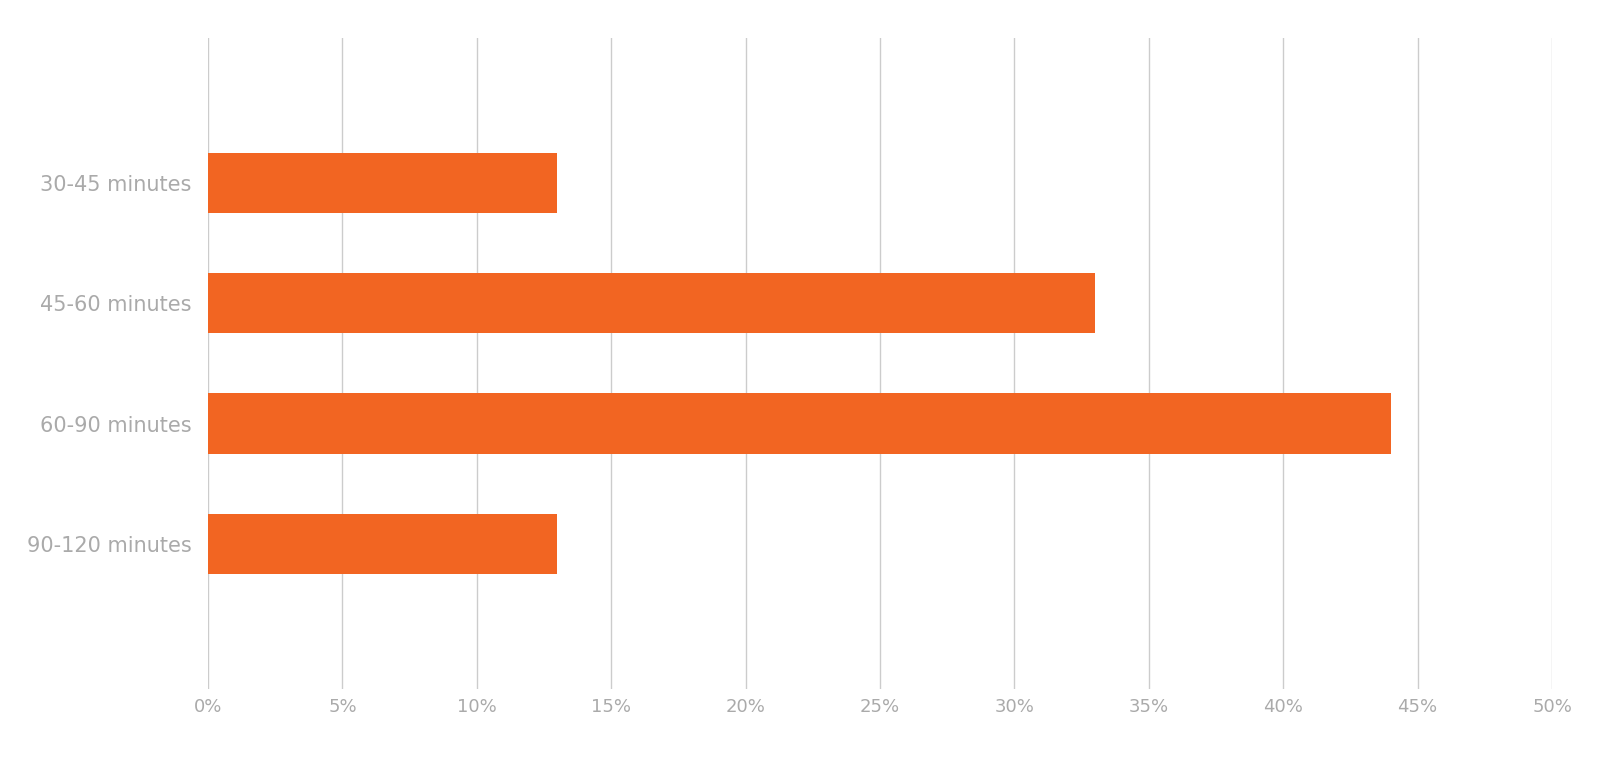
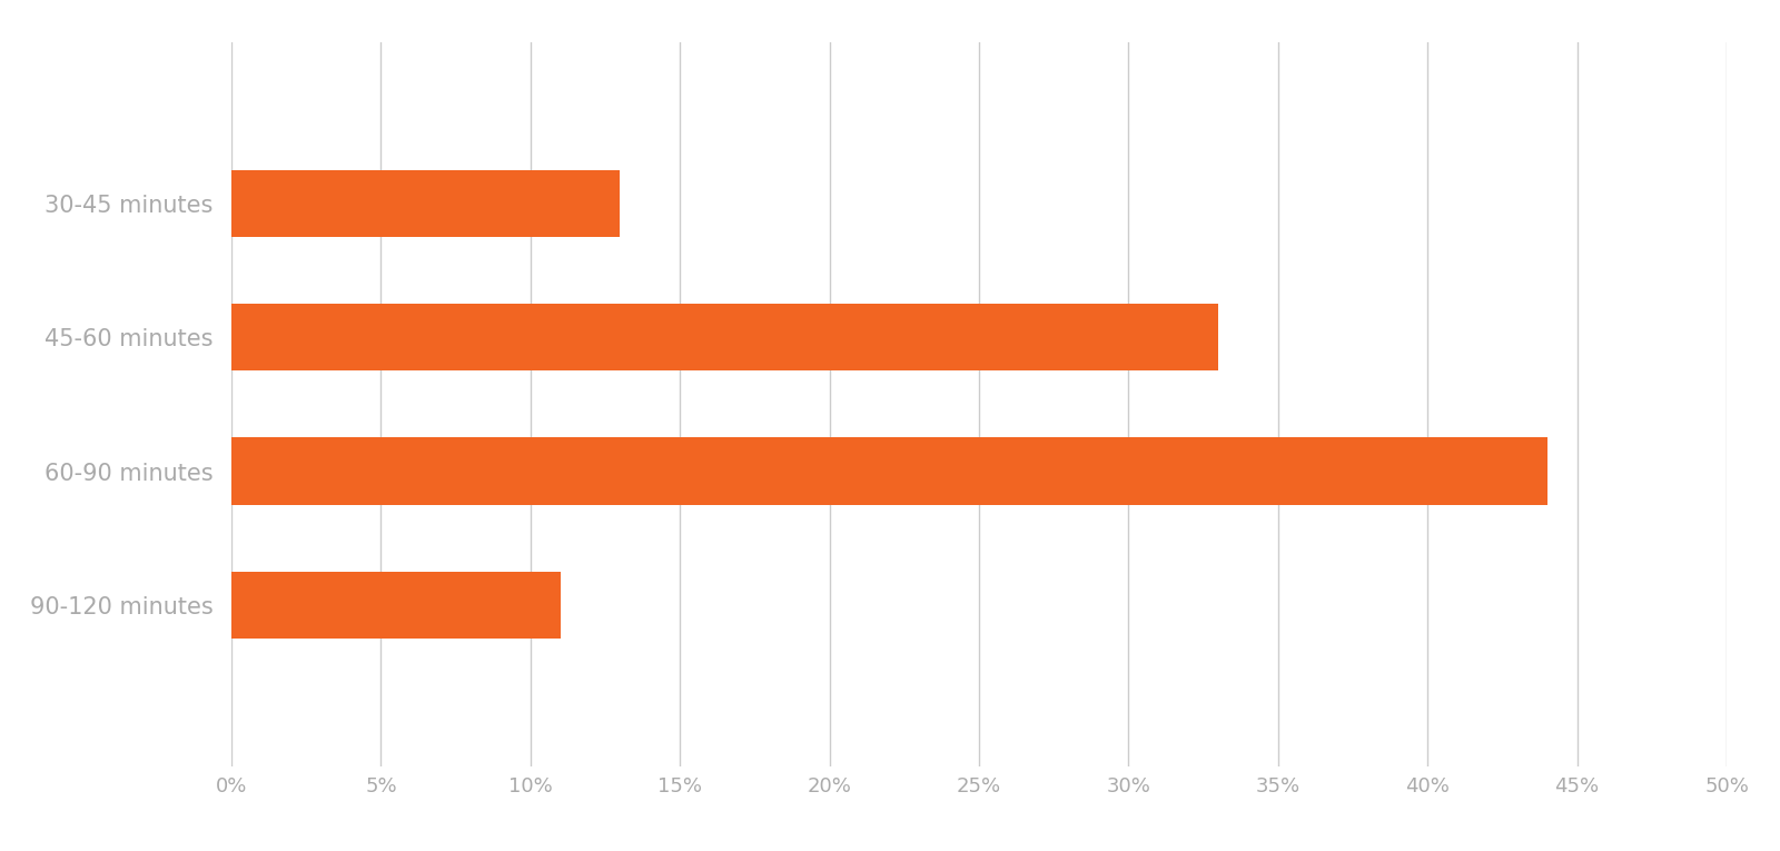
90-120 minutes: 13% -> 11%
